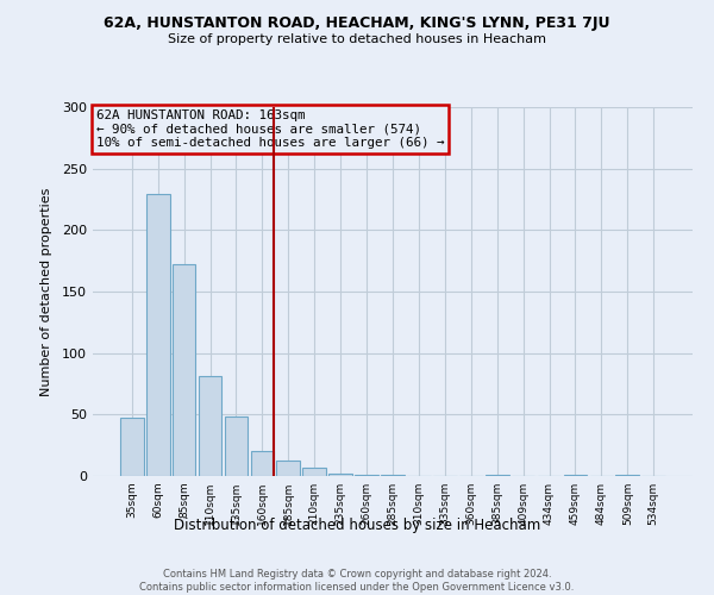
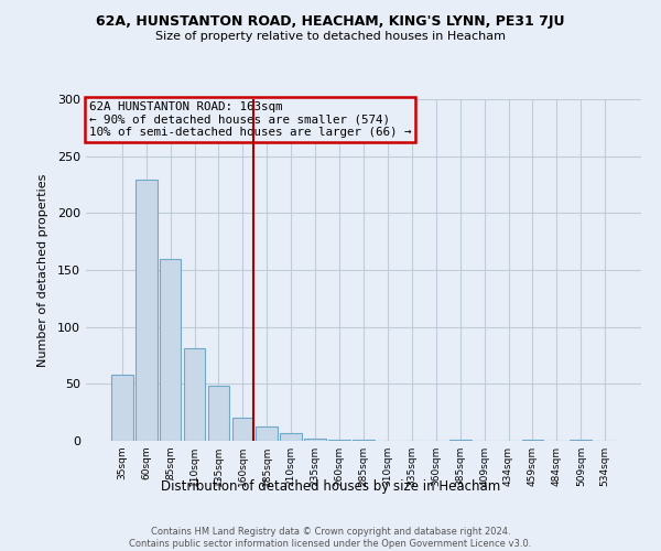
35sqm: 47 -> 58
85sqm: 172 -> 160
